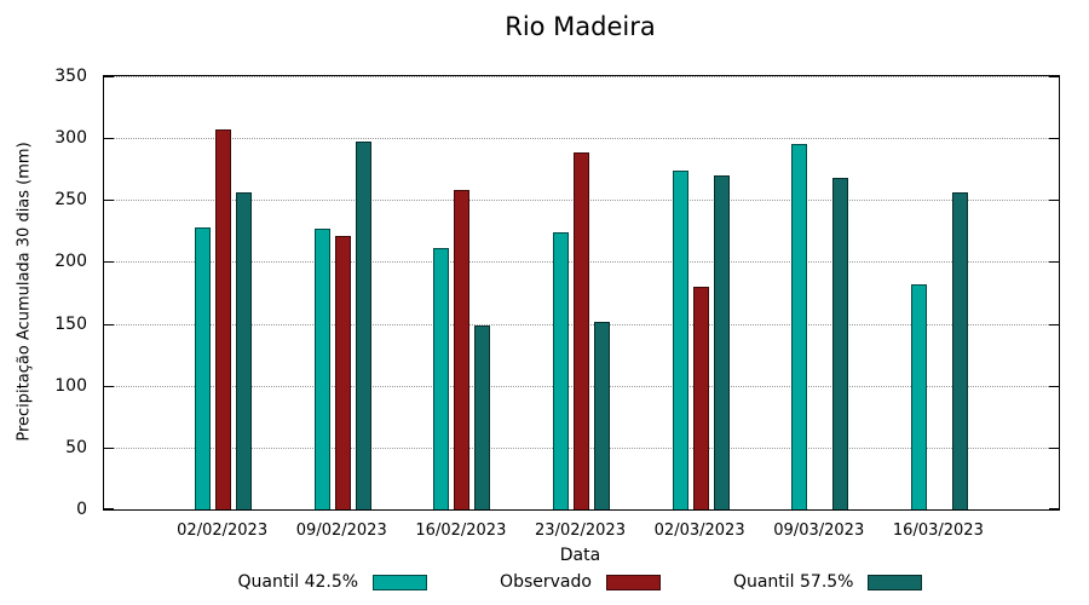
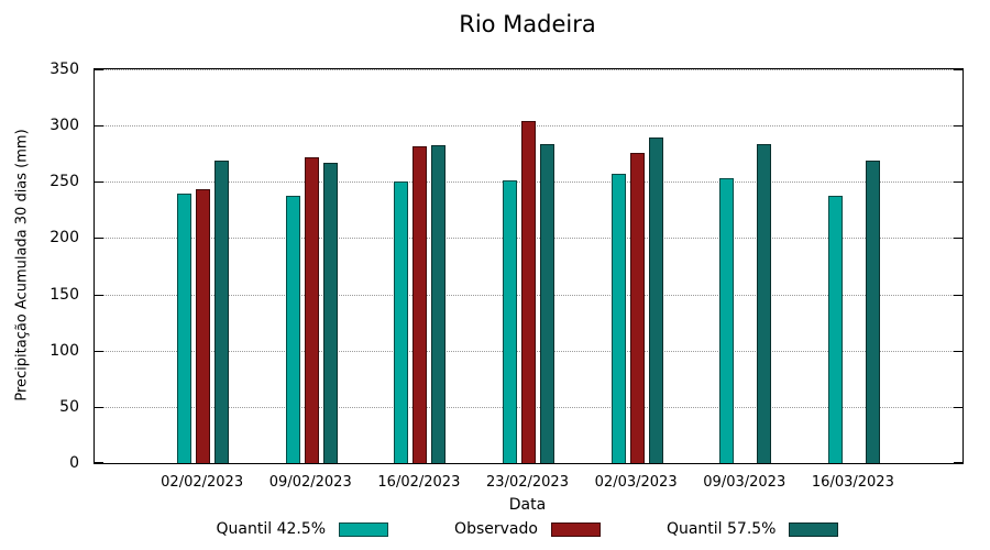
Quantil 42.5%/02/02/2023: 228 -> 240
Observado/02/02/2023: 307 -> 243
Quantil 57.5%/02/02/2023: 256 -> 269
Quantil 42.5%/09/02/2023: 227 -> 238
Observado/09/02/2023: 221 -> 272
Quantil 57.5%/09/02/2023: 297 -> 267
Quantil 42.5%/16/02/2023: 211 -> 250
Observado/16/02/2023: 258 -> 282
Quantil 57.5%/16/02/2023: 149 -> 283
Quantil 42.5%/23/02/2023: 224 -> 251
Observado/23/02/2023: 288 -> 304
Quantil 57.5%/23/02/2023: 152 -> 284
Quantil 42.5%/02/03/2023: 274 -> 257
Observado/02/03/2023: 180 -> 276
Quantil 57.5%/02/03/2023: 270 -> 289
Quantil 42.5%/09/03/2023: 295 -> 253
Quantil 57.5%/09/03/2023: 268 -> 284
Quantil 42.5%/16/03/2023: 182 -> 238
Quantil 57.5%/16/03/2023: 256 -> 269
